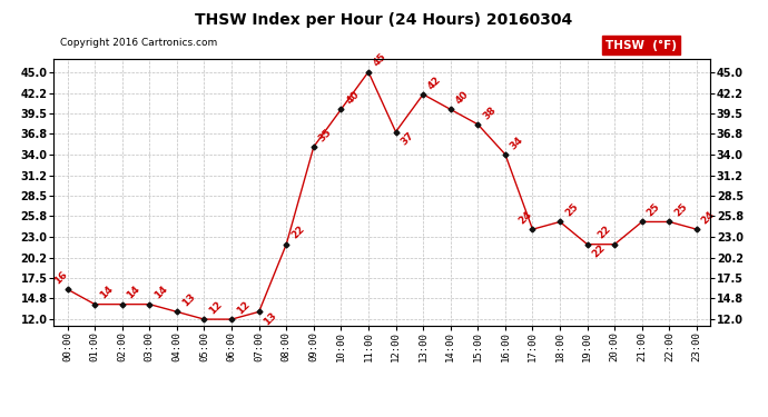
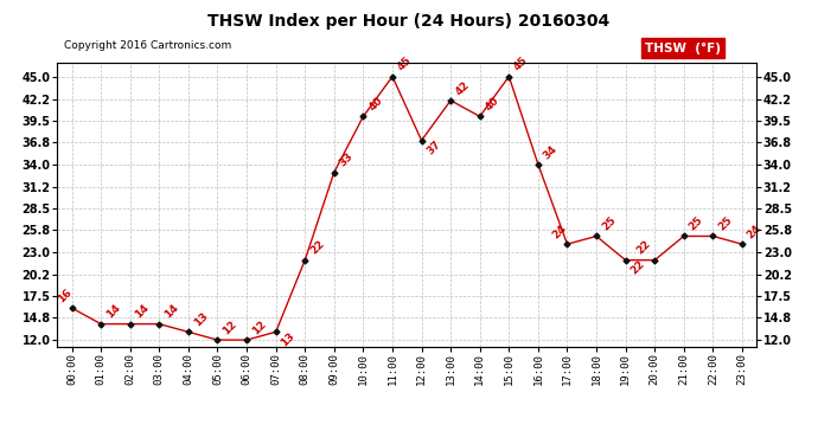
09:00: 35 -> 33
15:00: 38 -> 45
